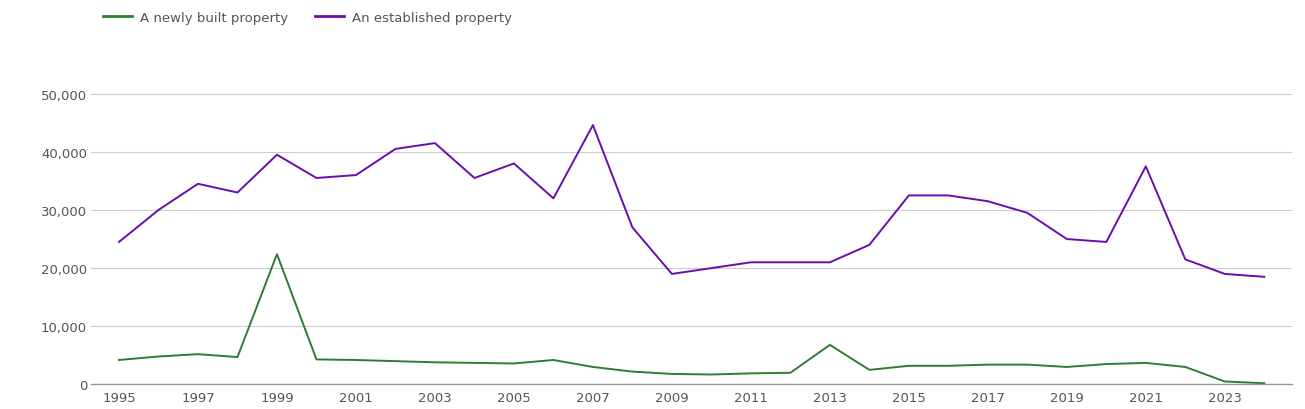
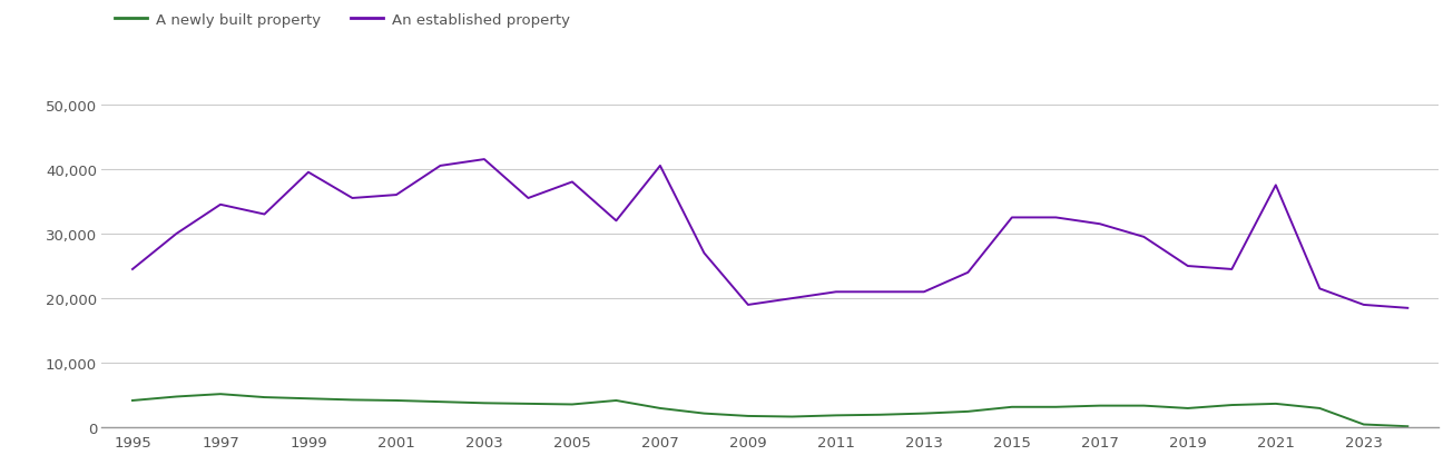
A newly built property/1999: 22,400 -> 4,500
An established property/2007: 44,600 -> 40,500
A newly built property/2013: 6,800 -> 2,200
